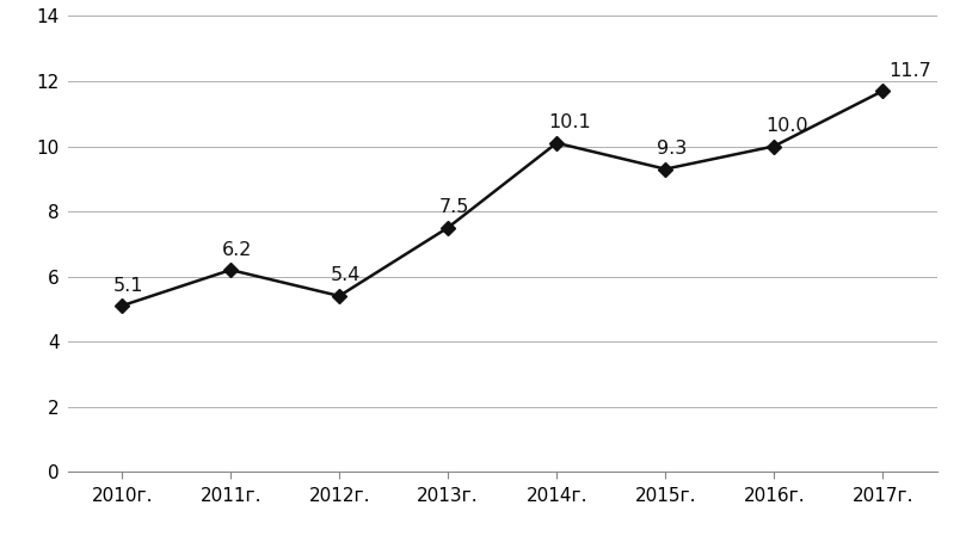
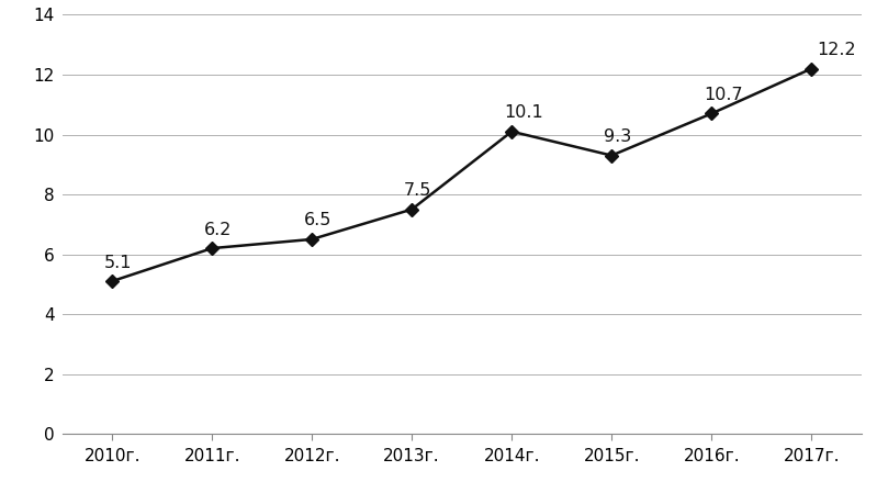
2012г.: 5.4 -> 6.5
2016г.: 10.0 -> 10.7
2017г.: 11.7 -> 12.2
